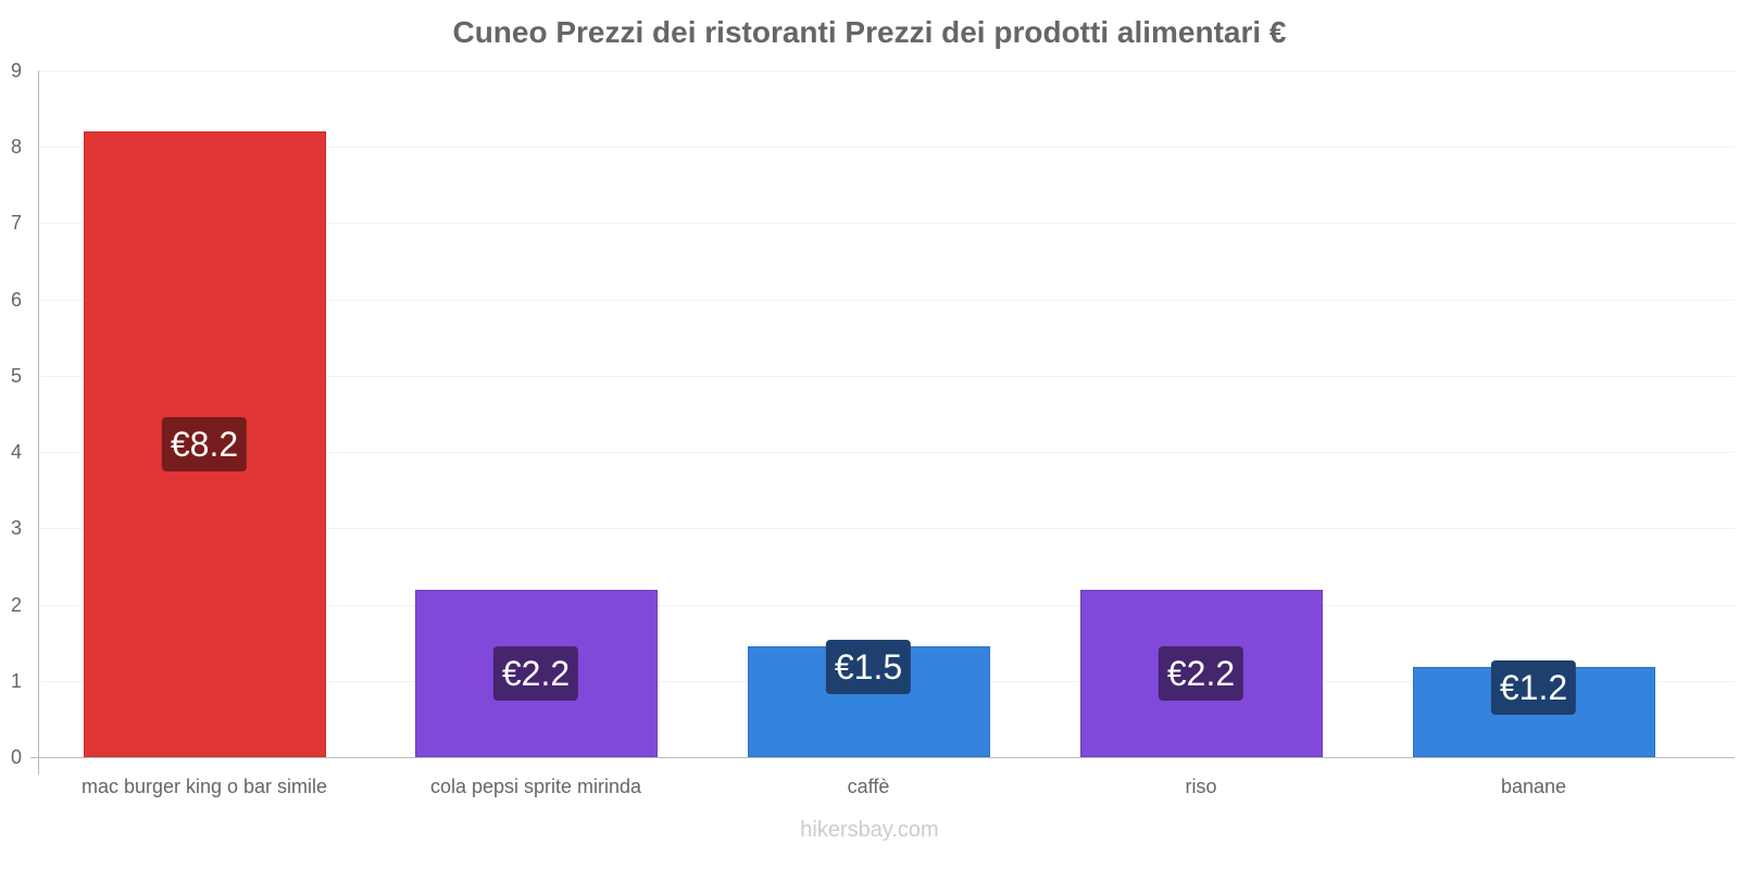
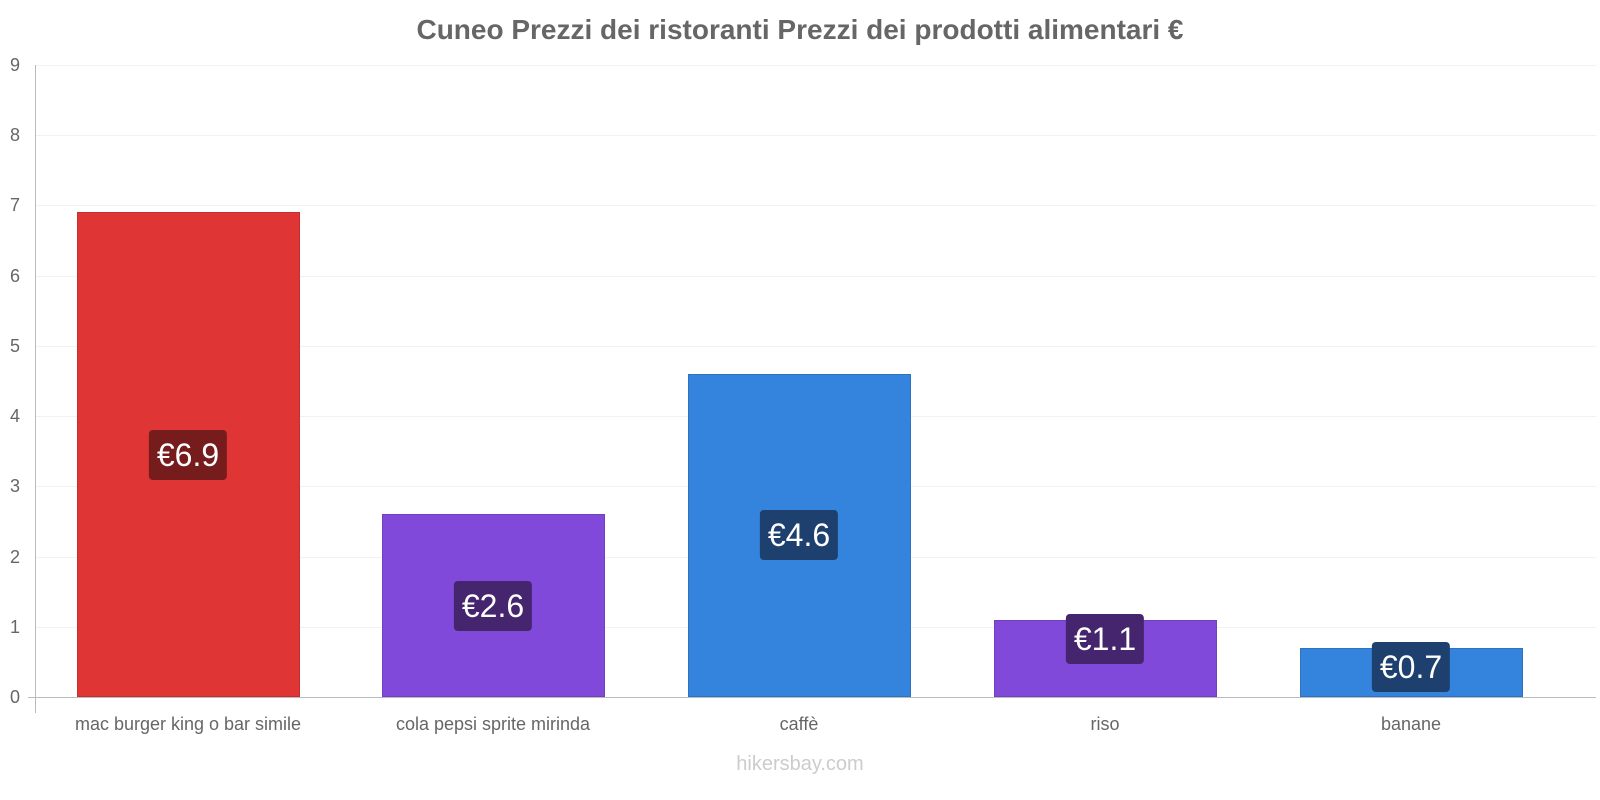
mac burger king o bar simile: €8.2 -> €6.9
cola pepsi sprite mirinda: €2.2 -> €2.6
caffè: €1.5 -> €4.6
riso: €2.2 -> €1.1
banane: €1.2 -> €0.7
